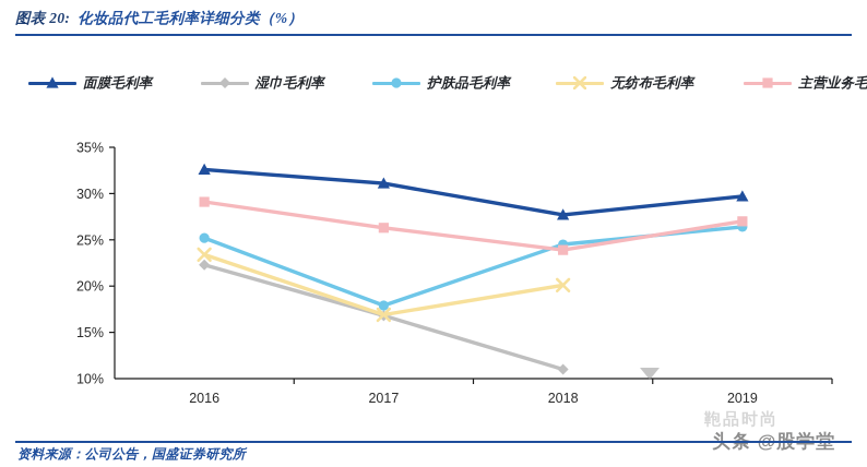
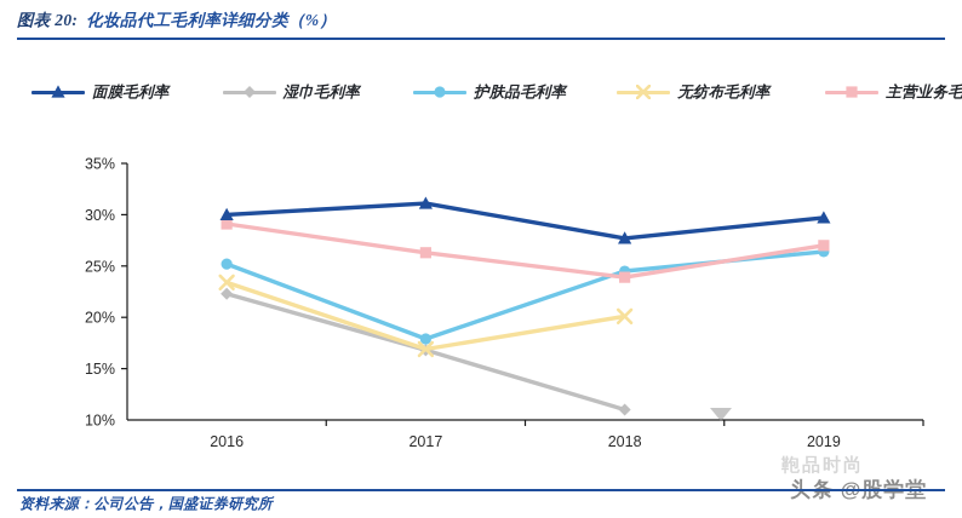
面膜毛利率/2016: 33% -> 30%
